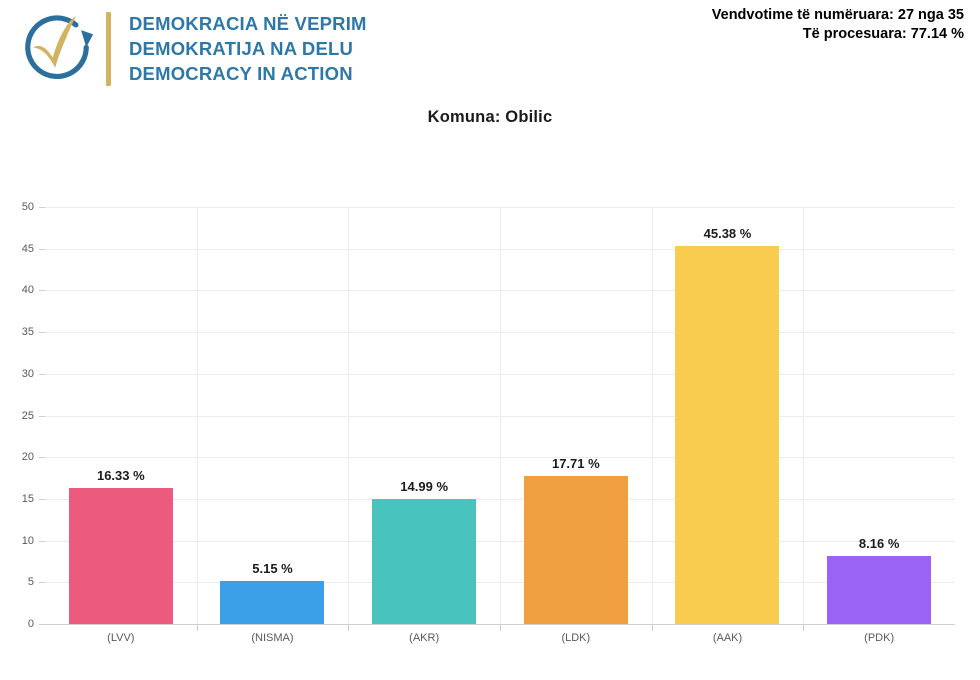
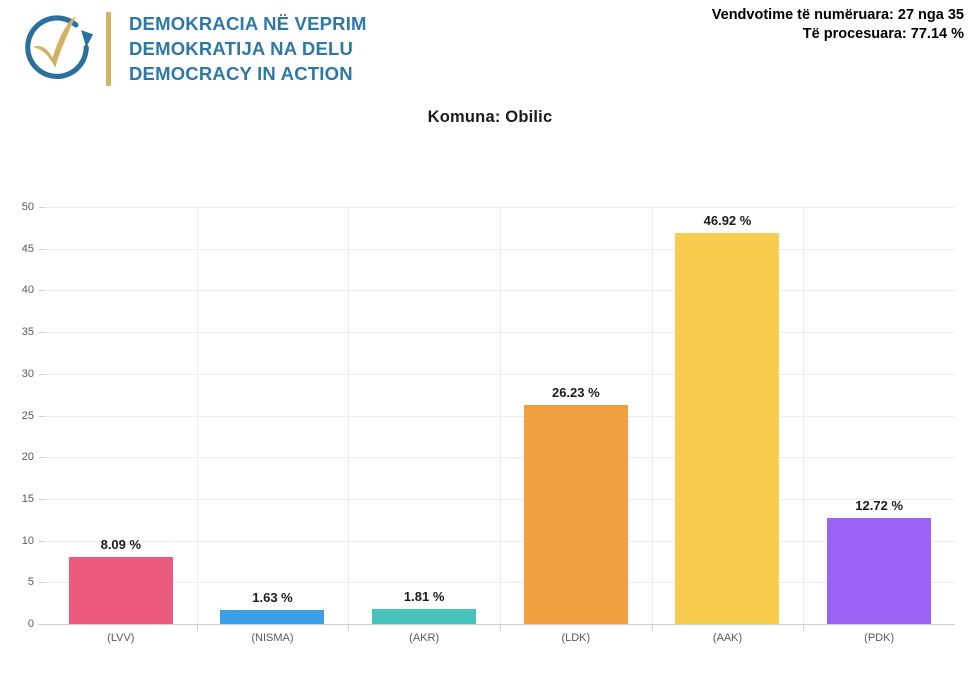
(LVV): 16.33 -> 8.09
(NISMA): 5.15 -> 1.63
(AKR): 14.99 -> 1.81
(LDK): 17.71 -> 26.23
(AAK): 45.38 -> 46.92
(PDK): 8.16 -> 12.72
